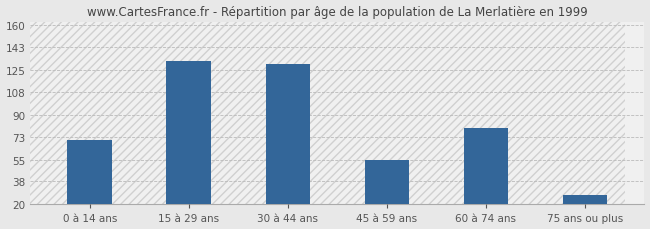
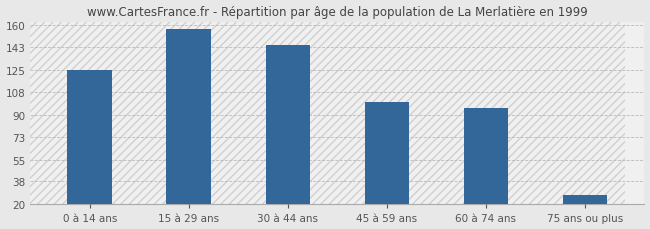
0 à 14 ans: 70 -> 125
15 à 29 ans: 132 -> 157
30 à 44 ans: 130 -> 145
45 à 59 ans: 55 -> 100
60 à 74 ans: 80 -> 95
